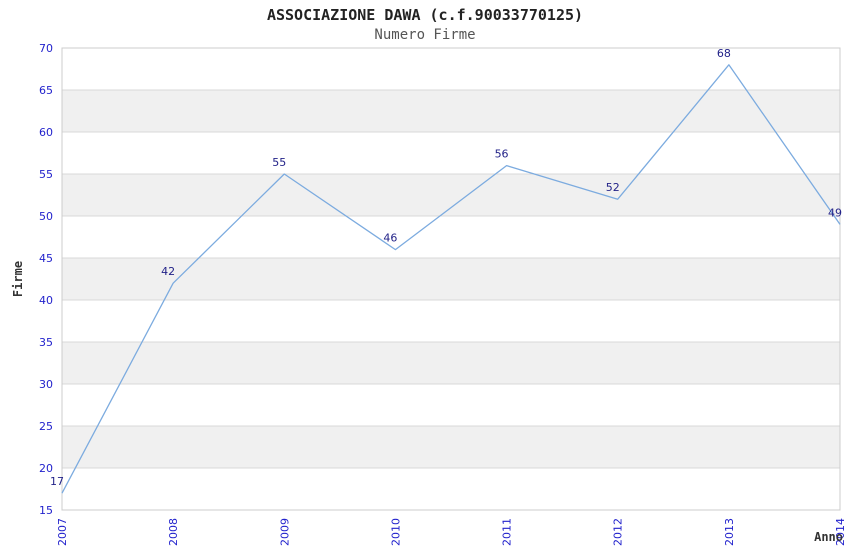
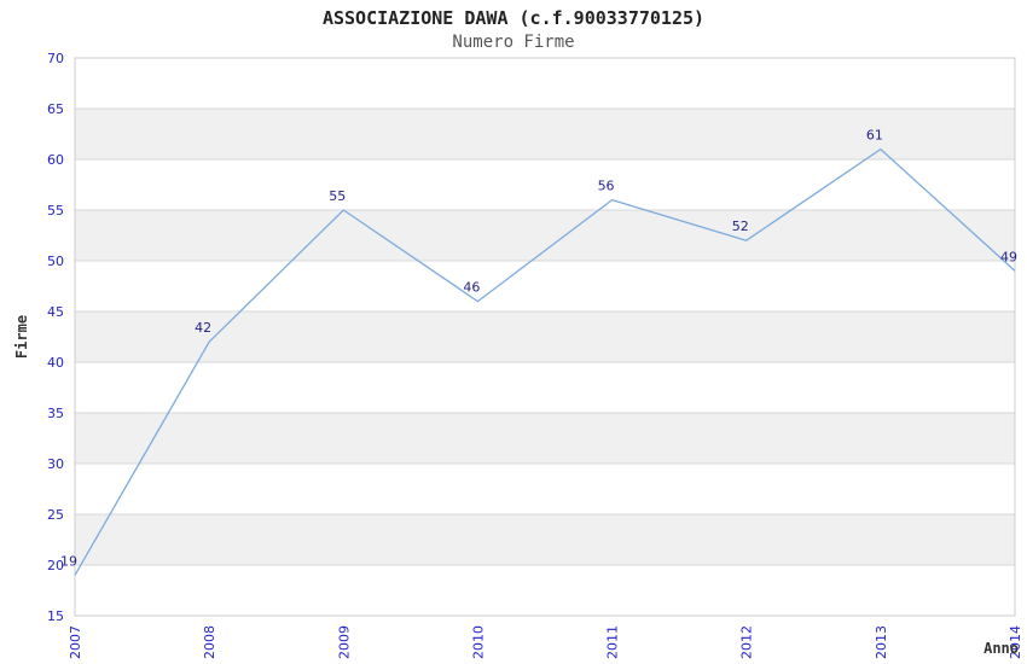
2007: 17 -> 19
2013: 68 -> 61
